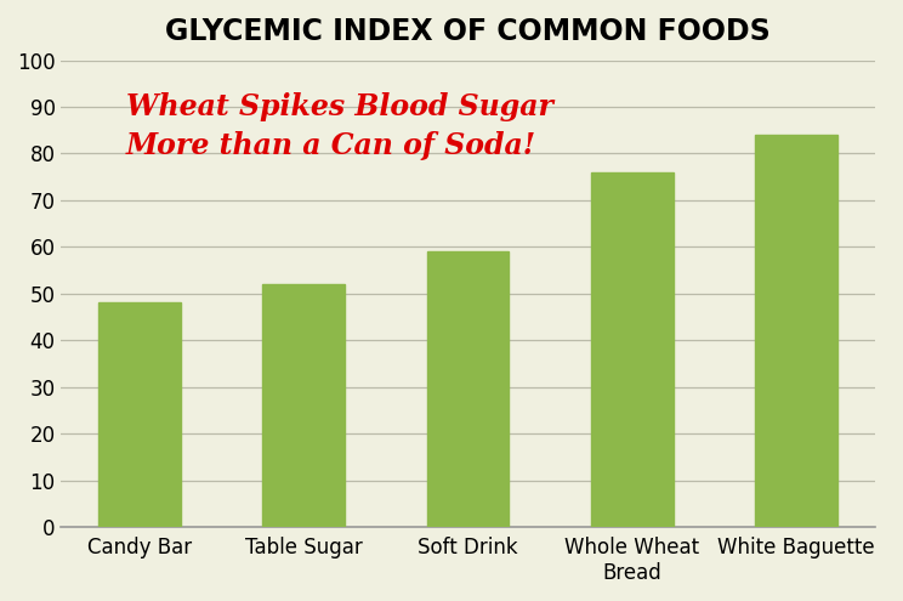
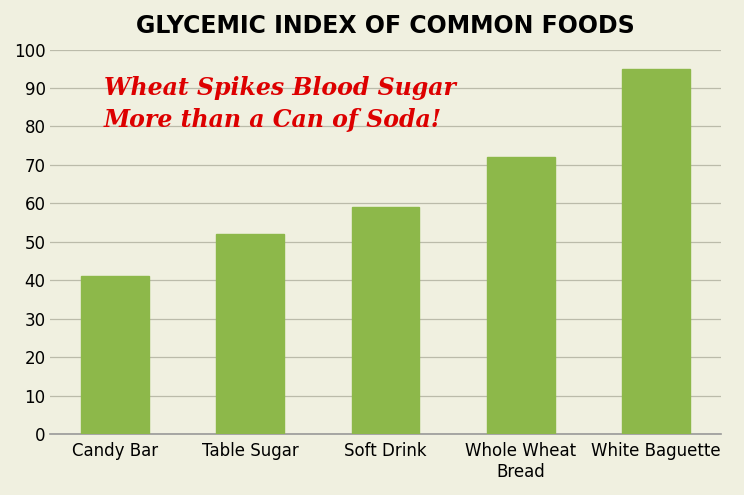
Candy Bar: 48 -> 41
Whole Wheat Bread: 76 -> 72
White Baguette: 84 -> 95
